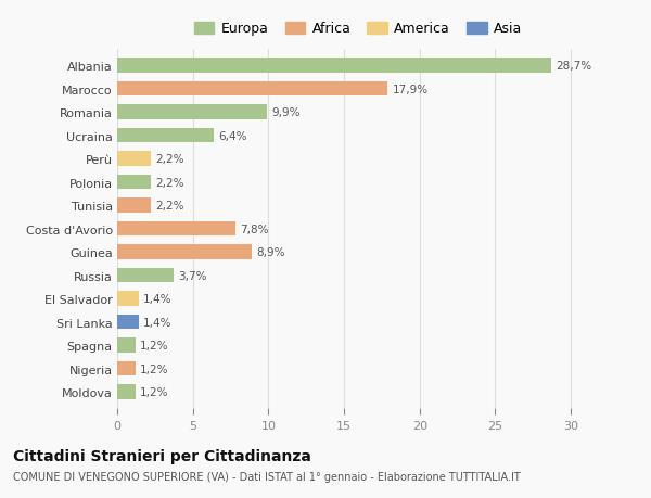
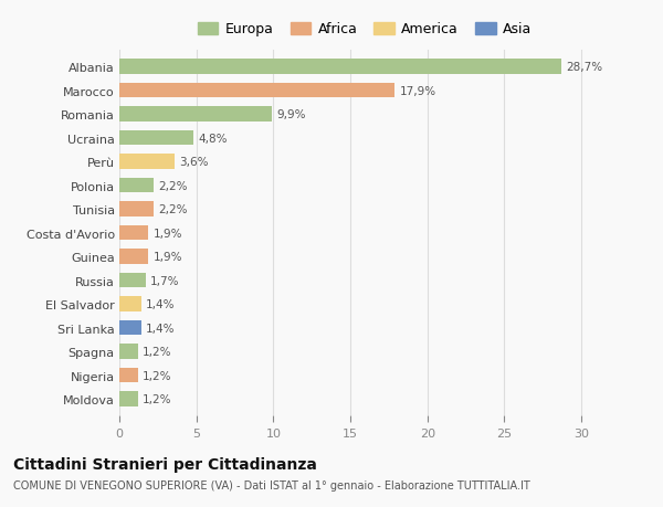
Ucraina: 6,4% -> 4,8%
Perù: 2,2% -> 3,6%
Costa d'Avorio: 7,8% -> 1,9%
Guinea: 8,9% -> 1,9%
Russia: 3,7% -> 1,7%
